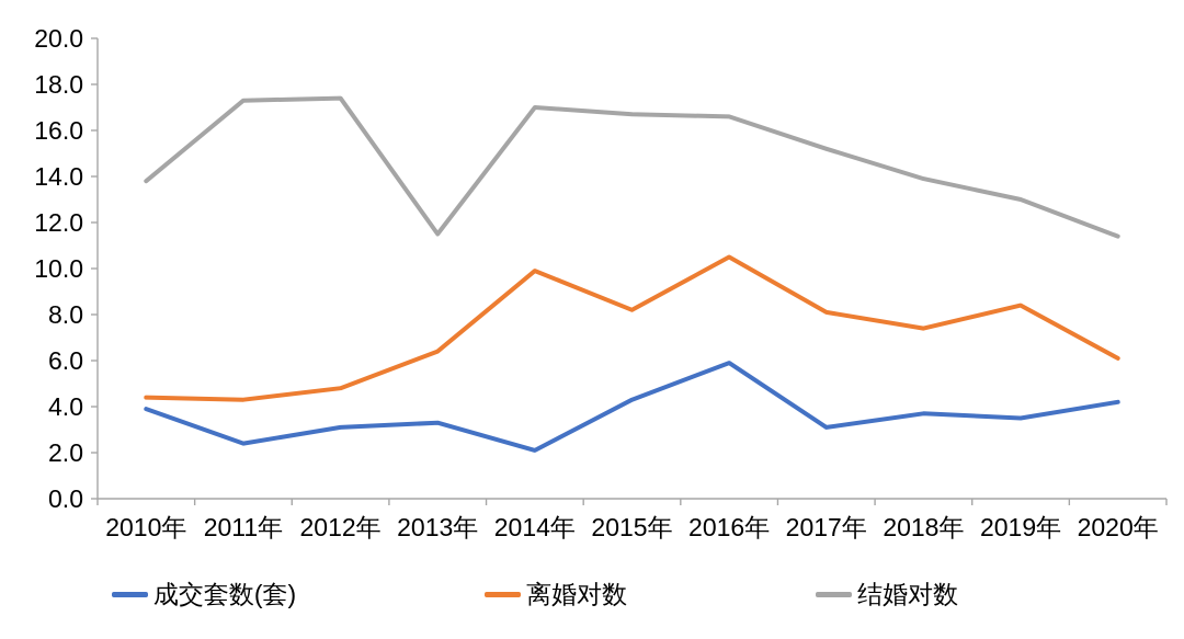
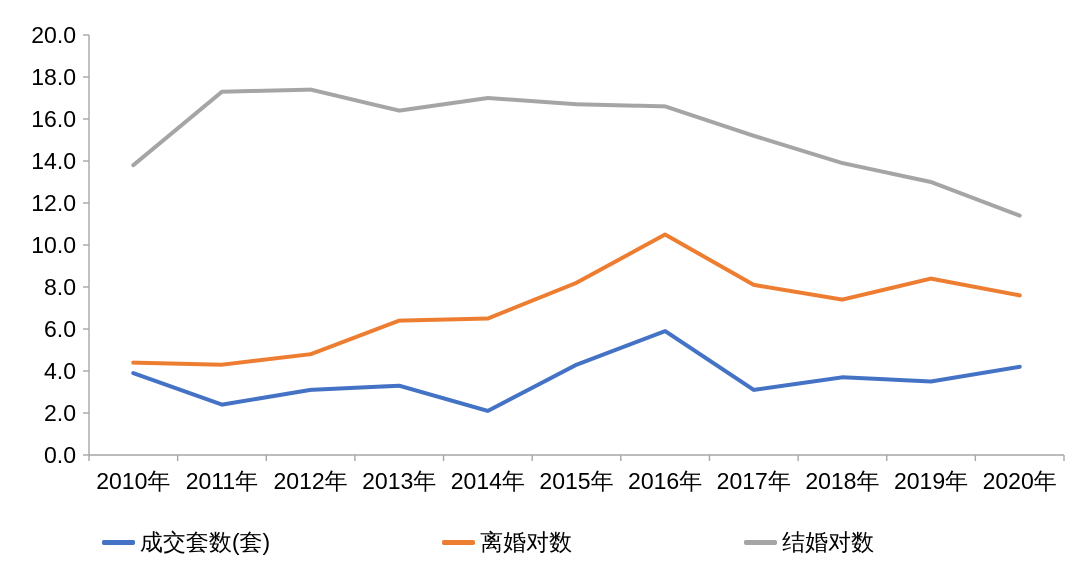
结婚对数/2013年: 11.5 -> 16.4
离婚对数/2014年: 9.9 -> 6.5
离婚对数/2020年: 6.1 -> 7.6
